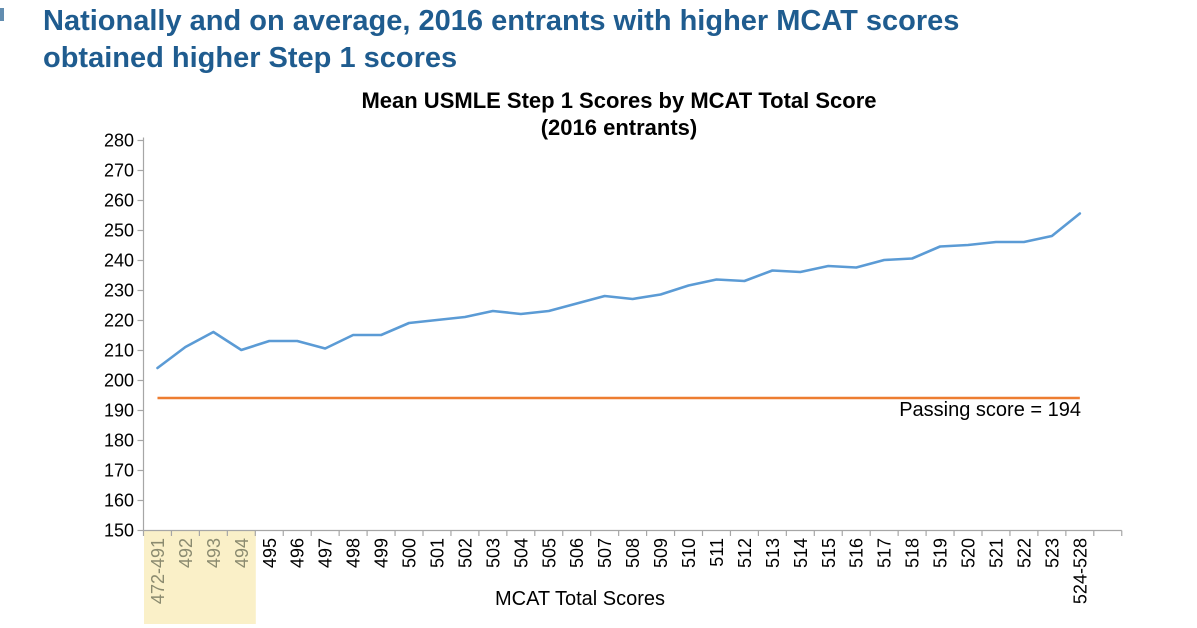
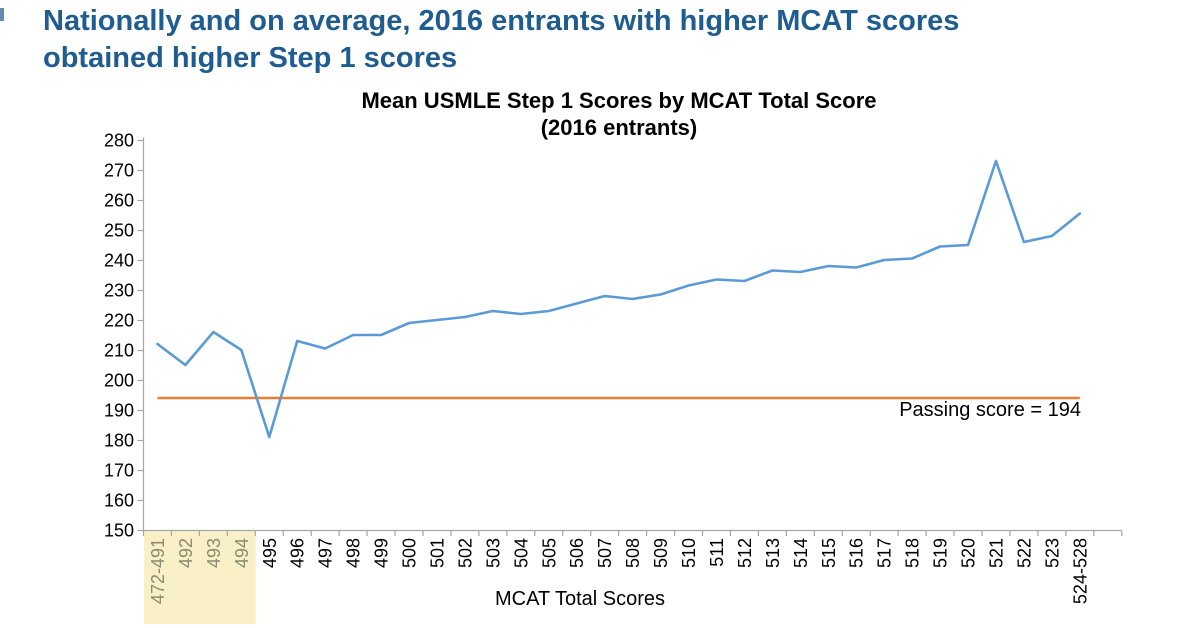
472-491: 204 -> 212
492: 211 -> 205
495: 213 -> 181
521: 246 -> 273
